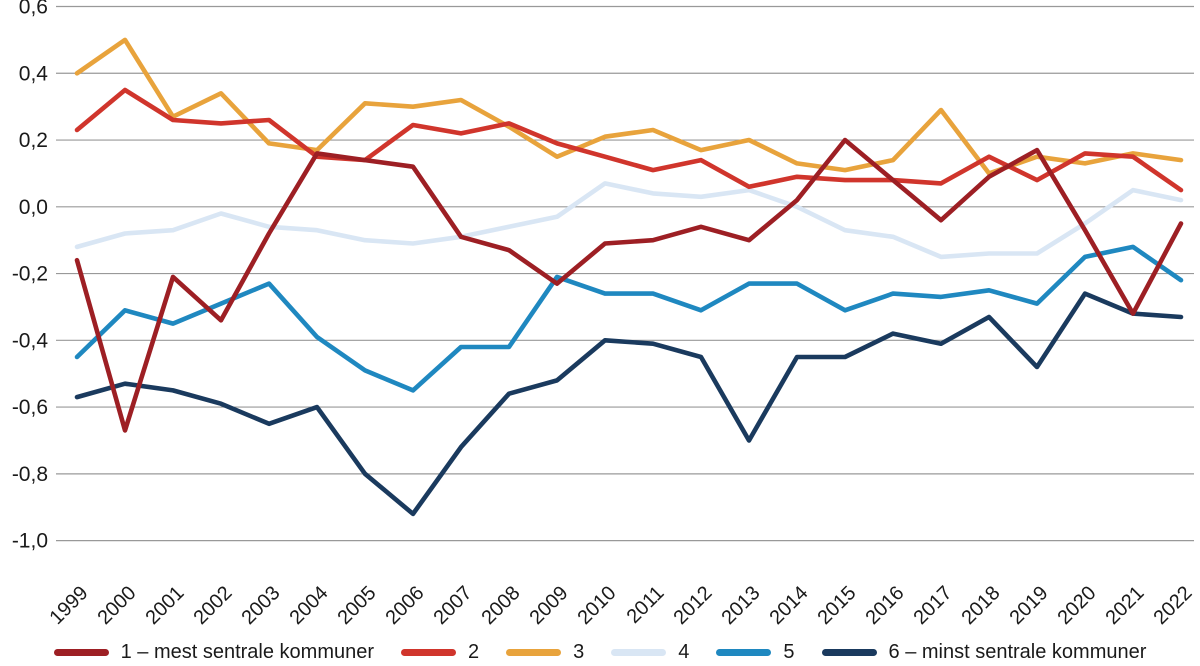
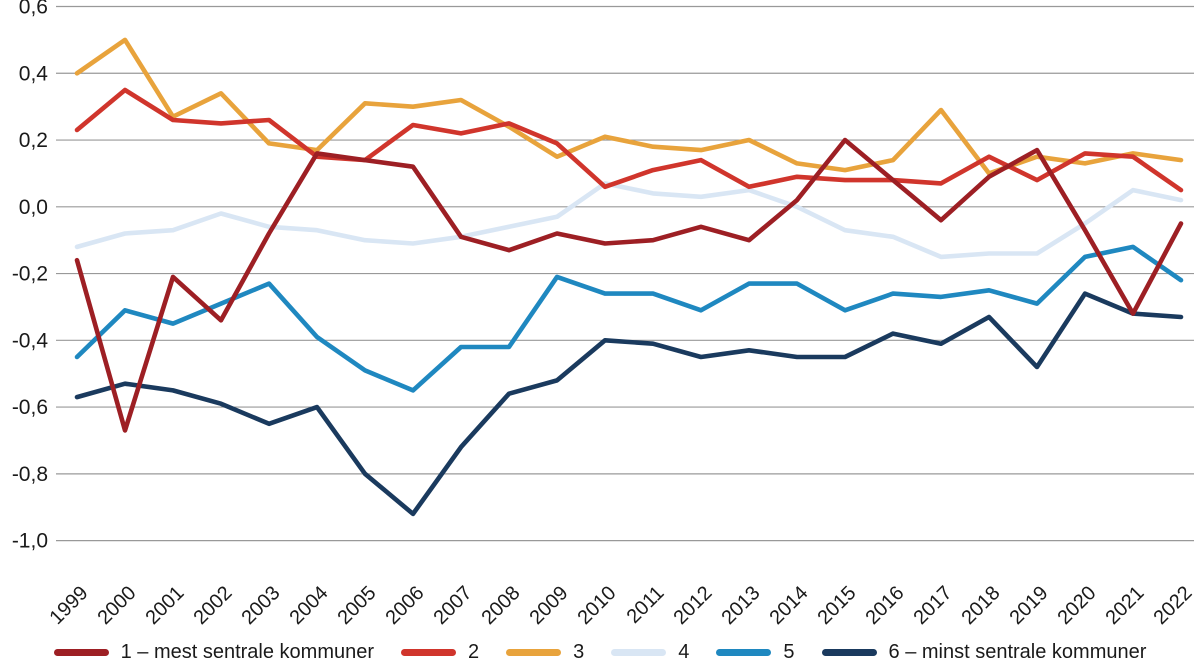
1 – mest sentrale kommuner/2009: -0,23 -> -0,08
2/2010: 0,15 -> 0,06
3/2011: 0,23 -> 0,18
6 – minst sentrale kommuner/2013: -0,70 -> -0,43
